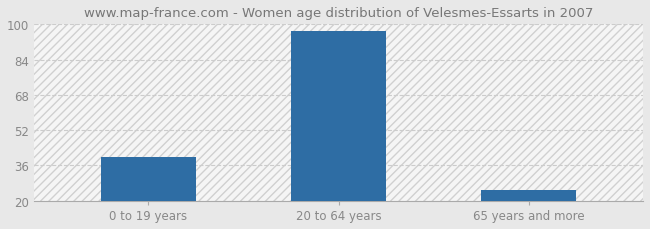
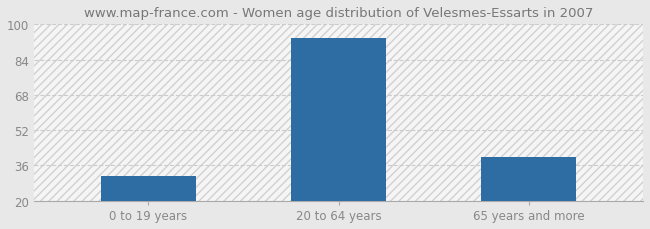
0 to 19 years: 40 -> 31
20 to 64 years: 97 -> 94
65 years and more: 25 -> 40
